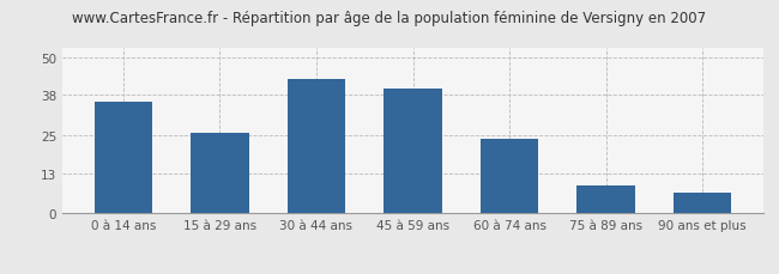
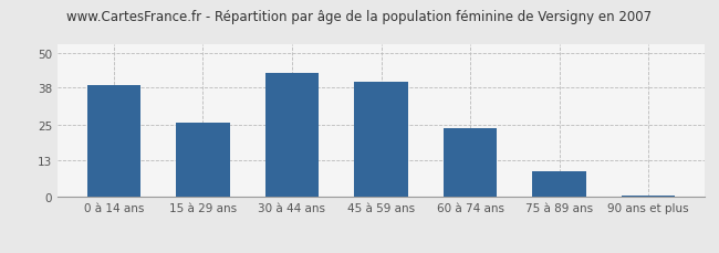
0 à 14 ans: 36.0 -> 39.0
90 ans et plus: 6.5 -> 0.5
